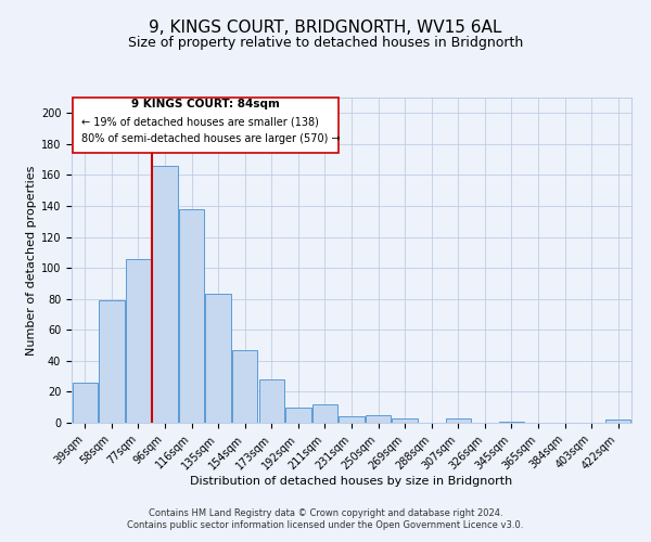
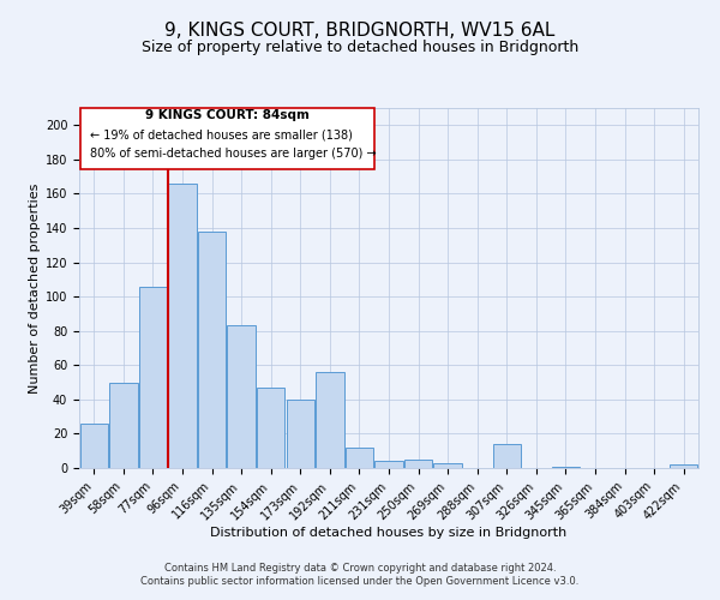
58sqm: 79 -> 50
173sqm: 28 -> 40
192sqm: 10 -> 56
307sqm: 3 -> 14
